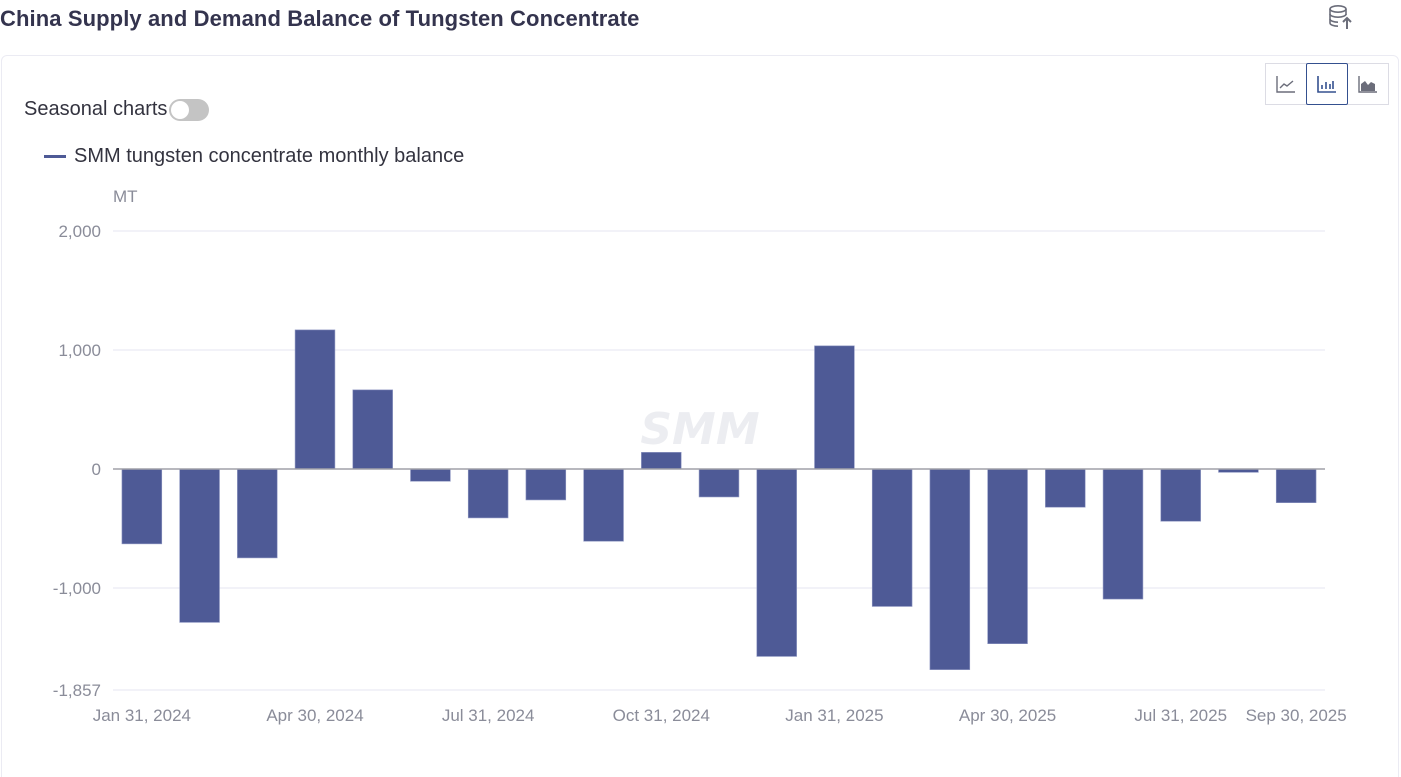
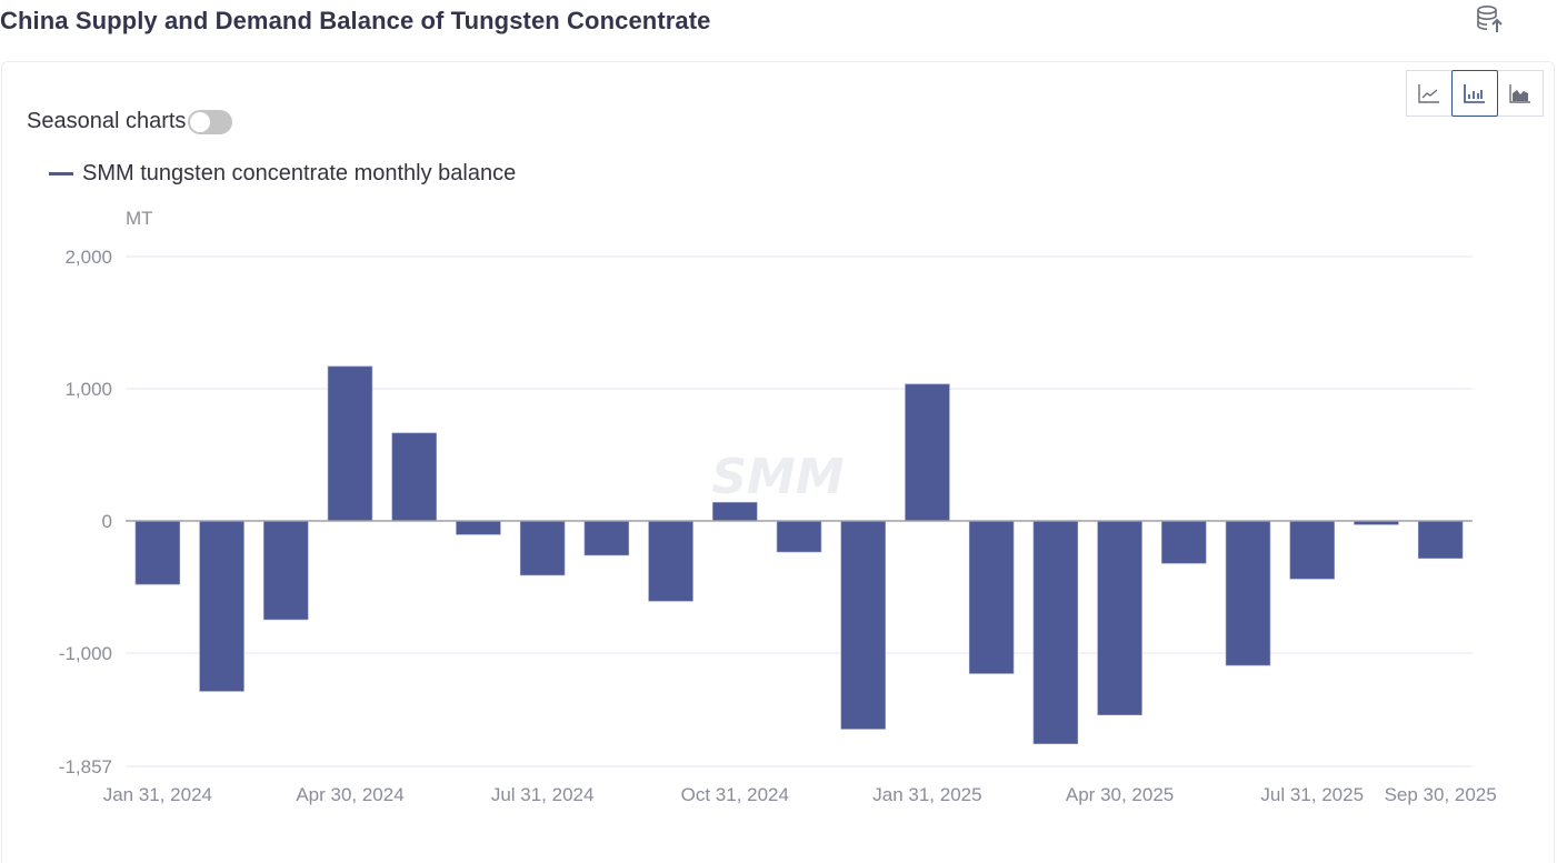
Jan 31, 2024: -630 -> -480
